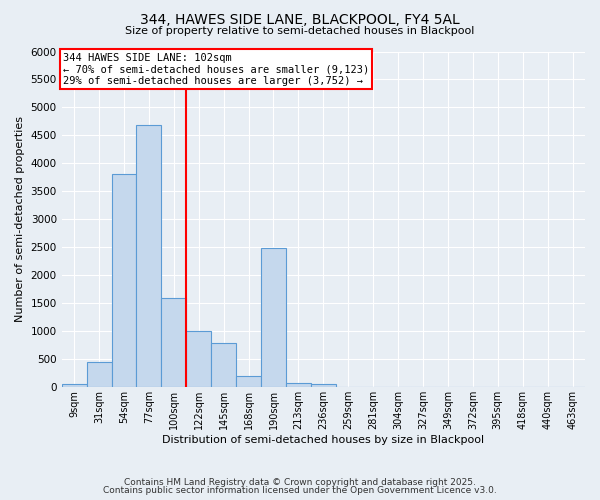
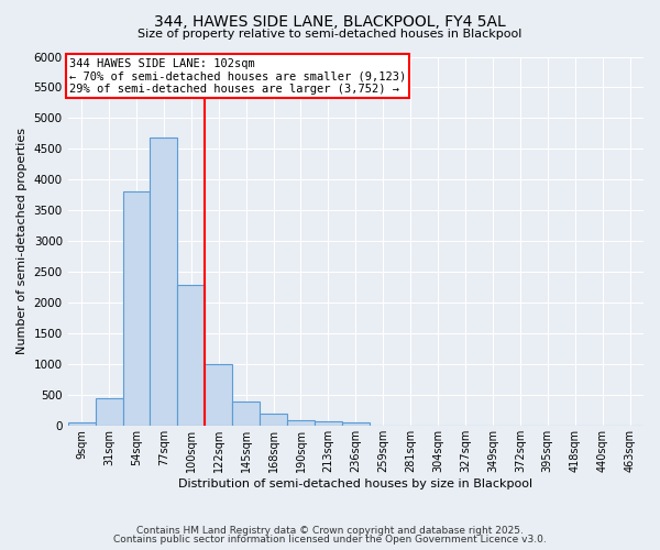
100sqm: 1600 -> 2300
145sqm: 800 -> 400
190sqm: 2480 -> 100
